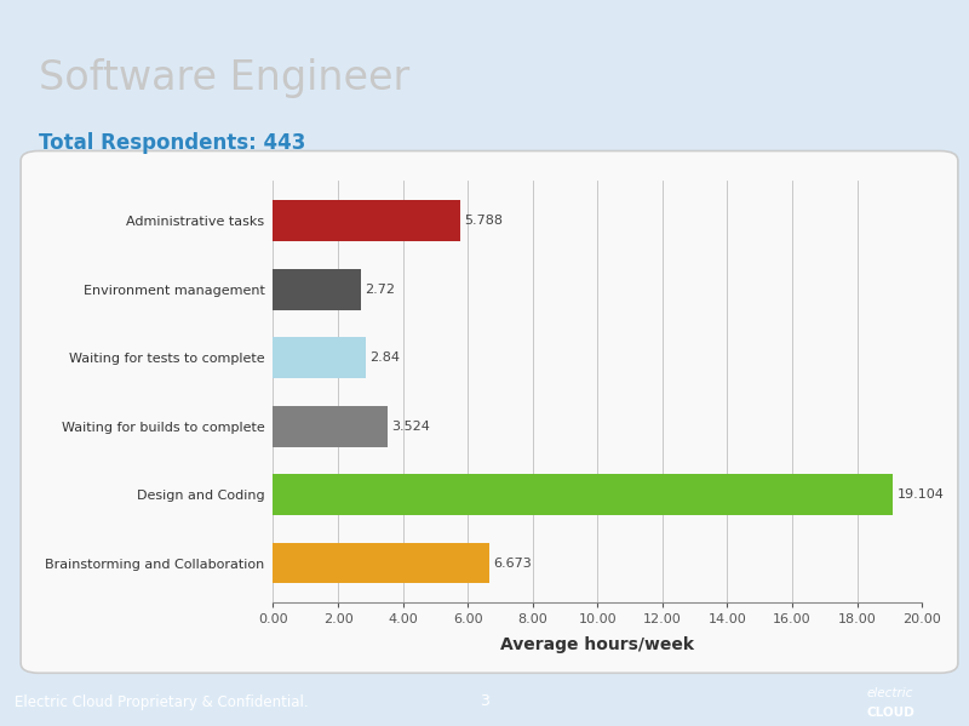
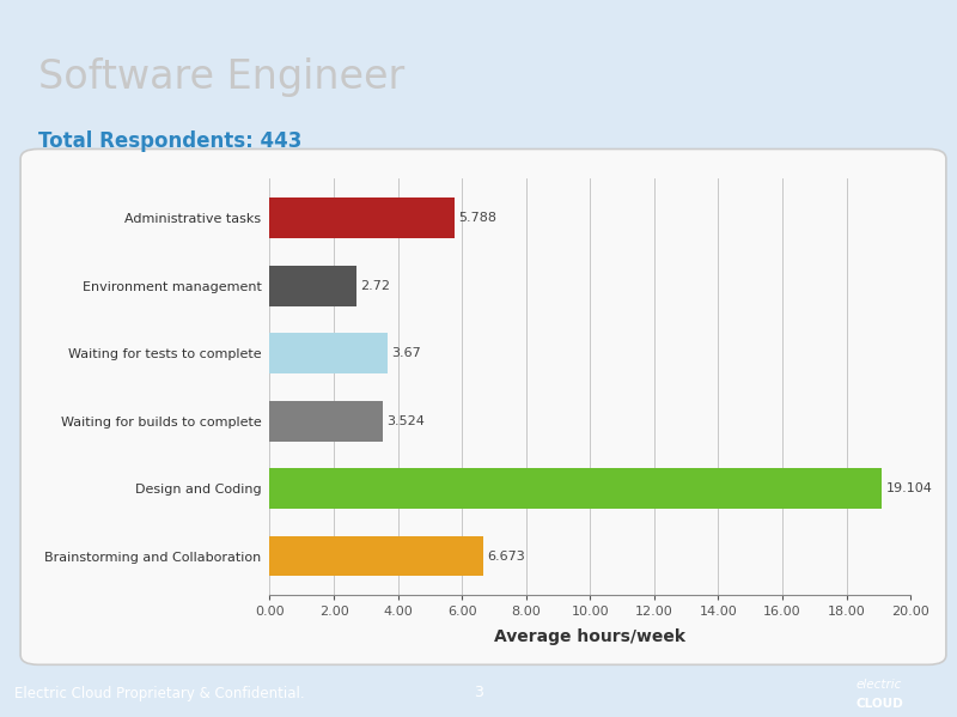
Waiting for tests to complete: 2.84 -> 3.67
